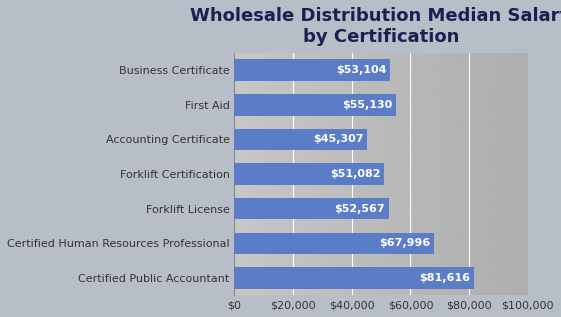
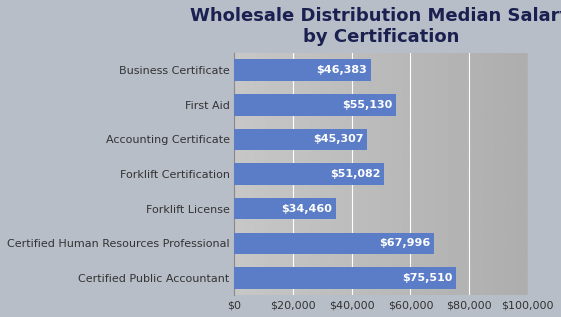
Business Certificate: $53,104 -> $46,383
Forklift License: $52,567 -> $34,460
Certified Public Accountant: $81,616 -> $75,510
